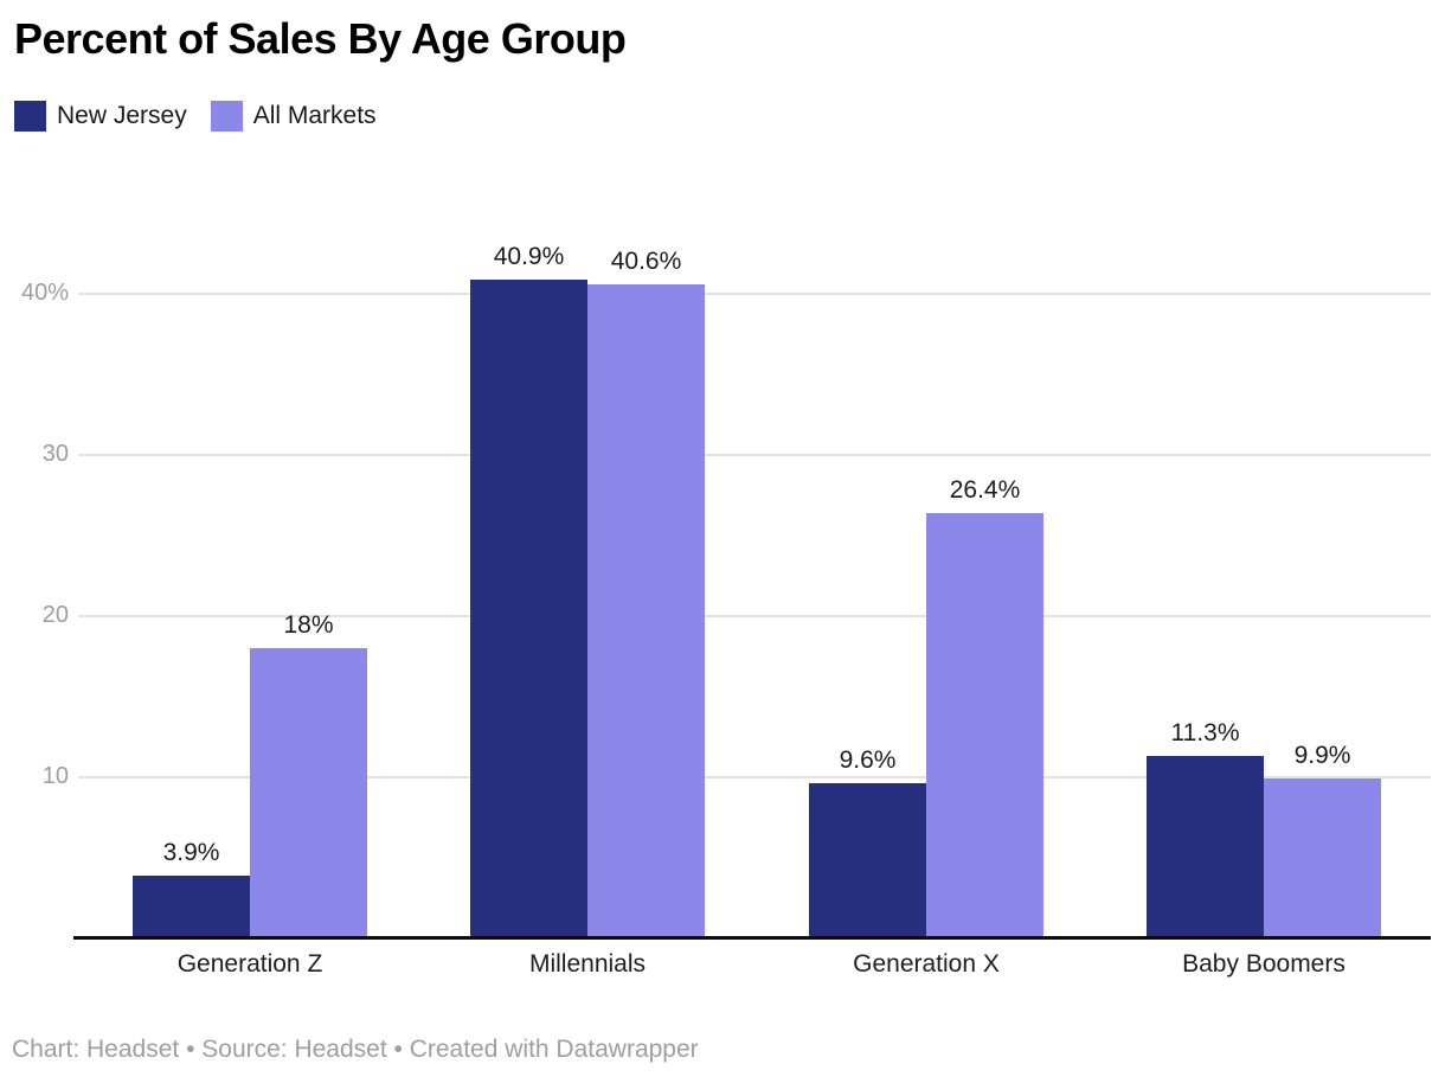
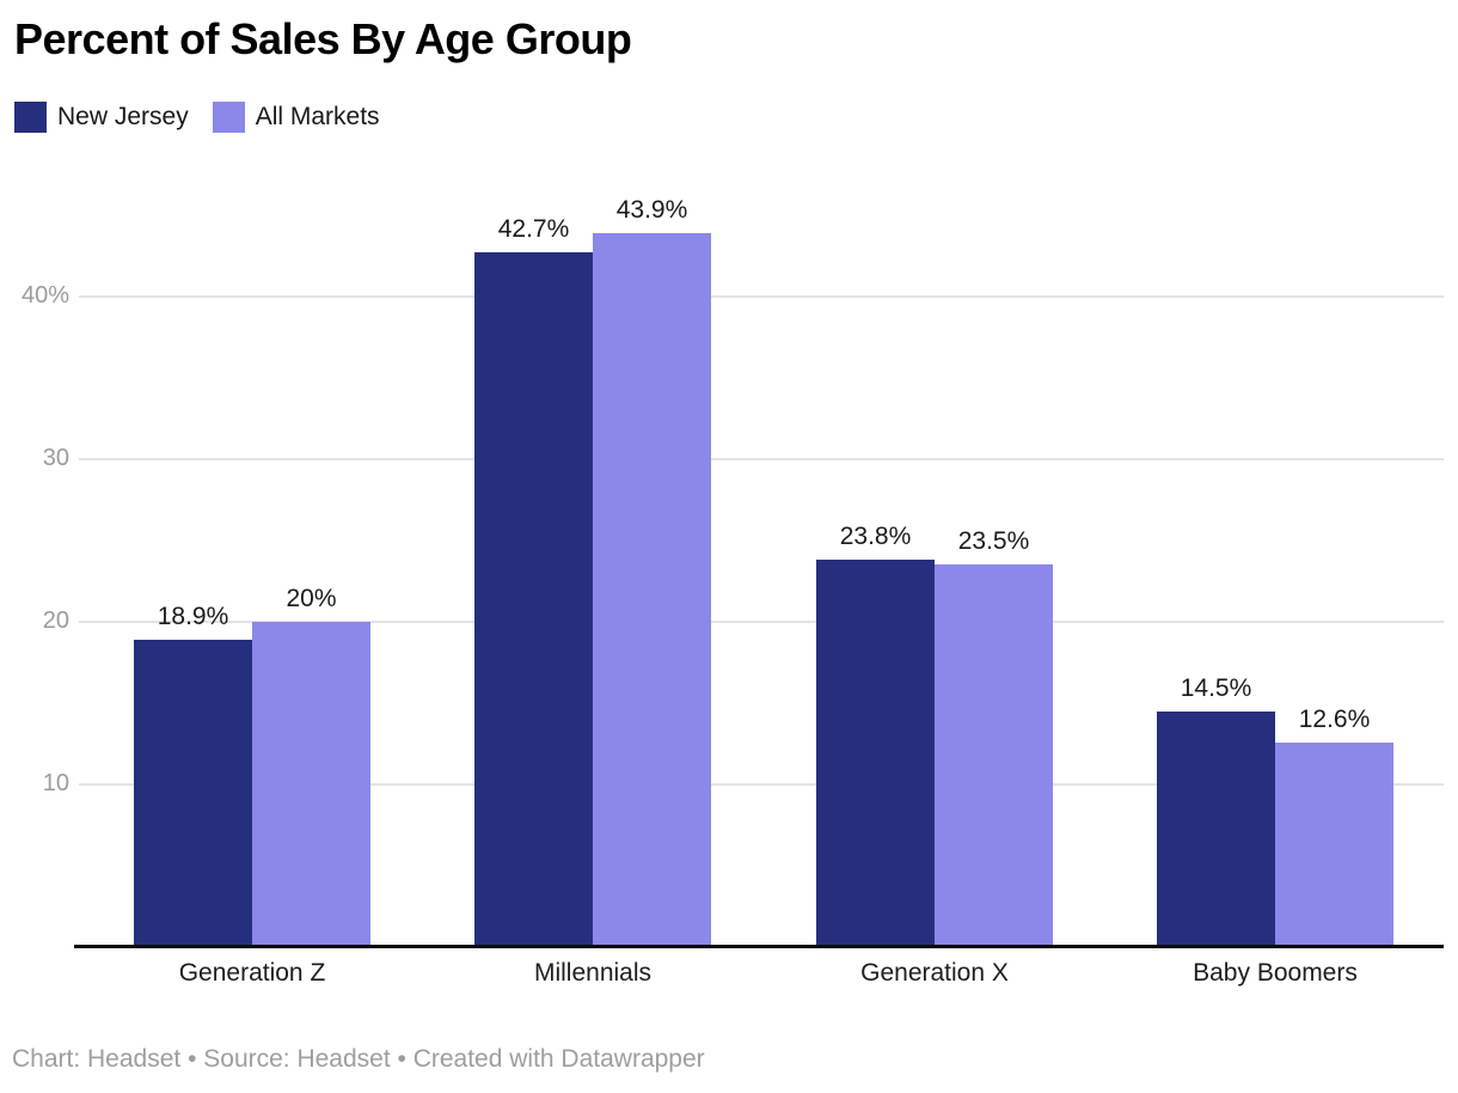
New Jersey/Generation Z: 3.9% -> 18.9%
All Markets/Generation Z: 18% -> 20%
New Jersey/Millennials: 40.9% -> 42.7%
All Markets/Millennials: 40.6% -> 43.9%
New Jersey/Generation X: 9.6% -> 23.8%
All Markets/Generation X: 26.4% -> 23.5%
New Jersey/Baby Boomers: 11.3% -> 14.5%
All Markets/Baby Boomers: 9.9% -> 12.6%
